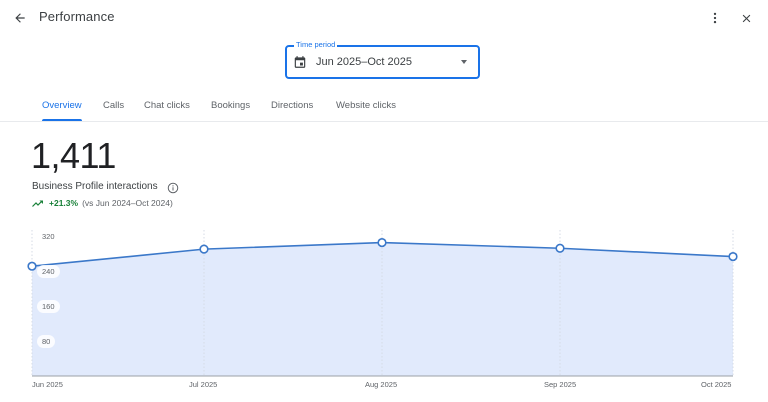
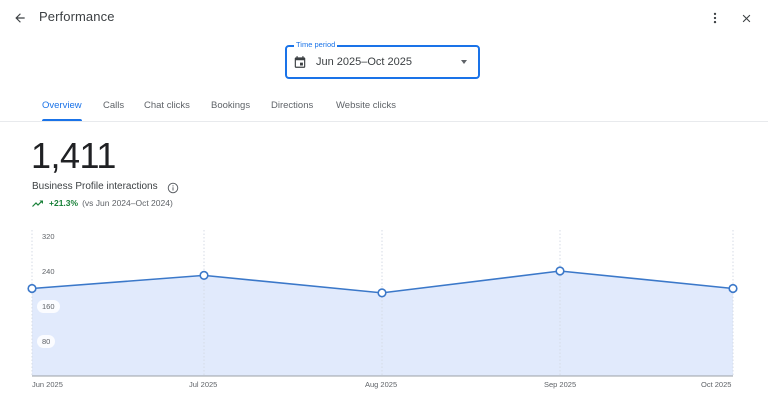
Jun 2025: 250 -> 200
Jul 2025: 290 -> 230
Aug 2025: 300 -> 190
Sep 2025: 290 -> 240
Oct 2025: 270 -> 200
